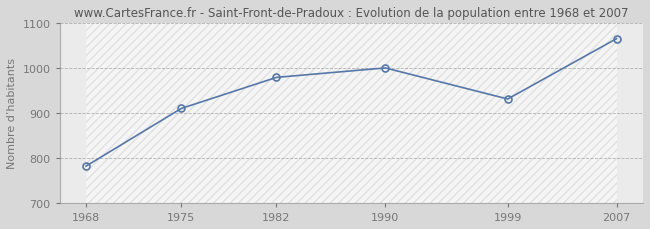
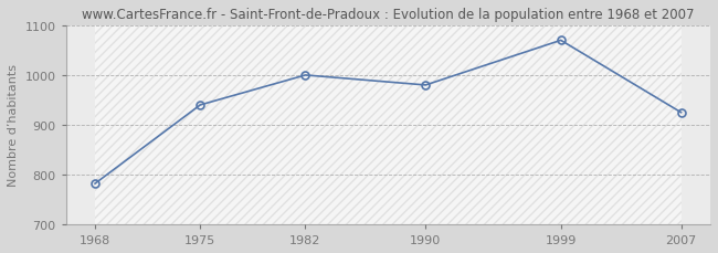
1975: 910 -> 940
1982: 979 -> 1000
1990: 1000 -> 980
1999: 931 -> 1070
2007: 1065 -> 925
